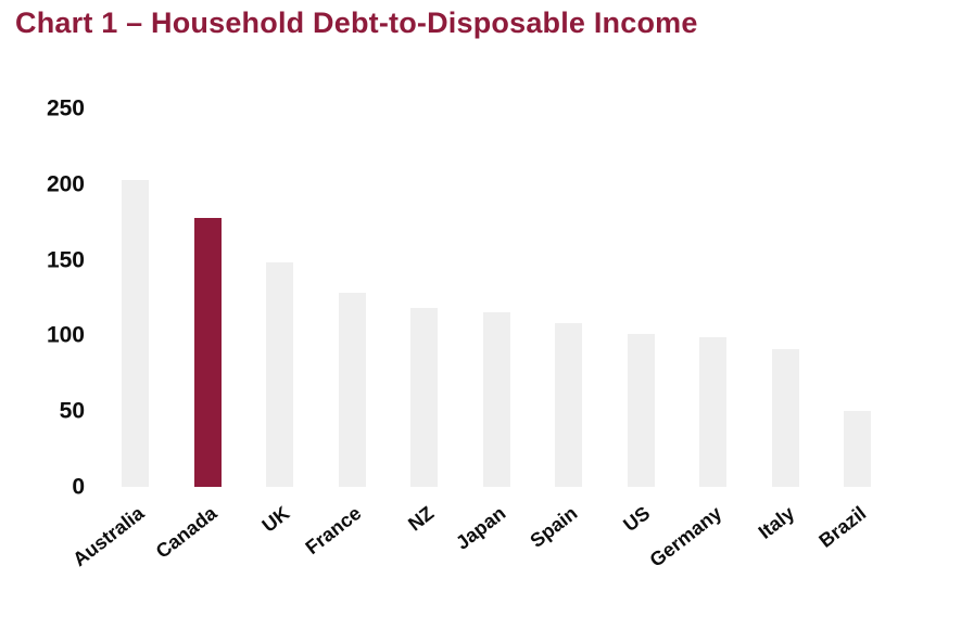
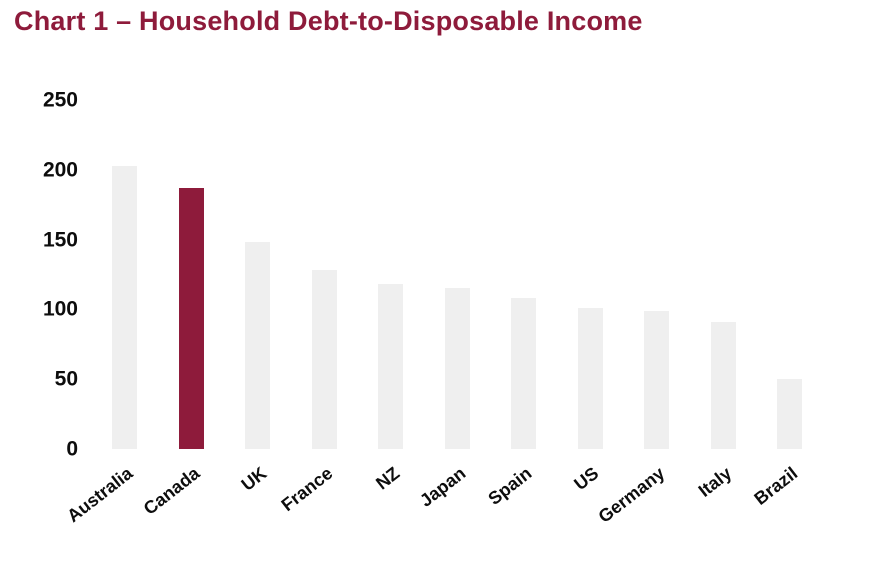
Canada: 178 -> 187
